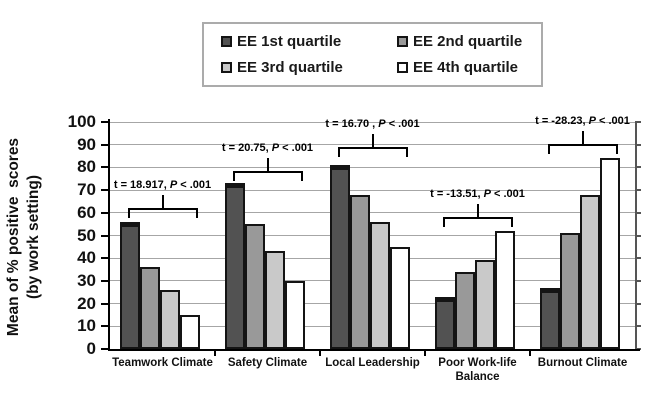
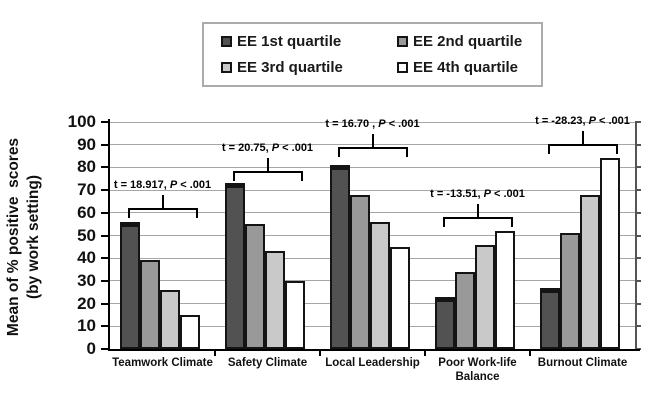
EE 2nd quartile/Teamwork Climate: 36 -> 39
EE 3rd quartile/Poor Work-life Balance: 39 -> 46
